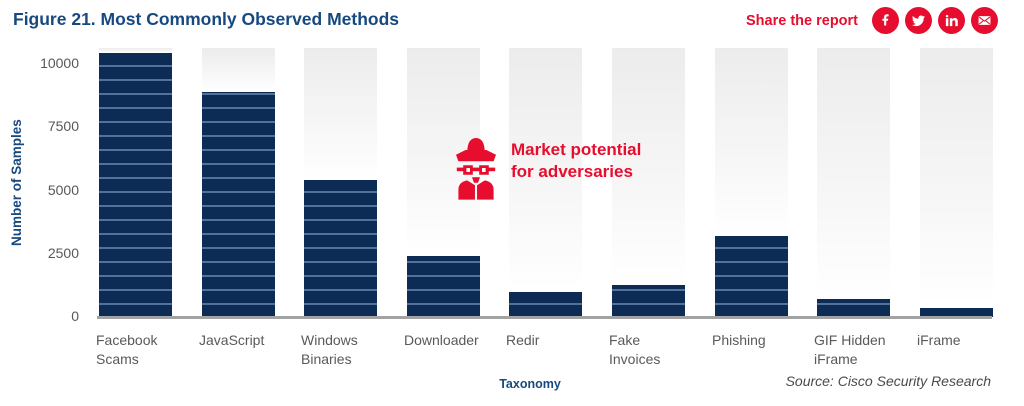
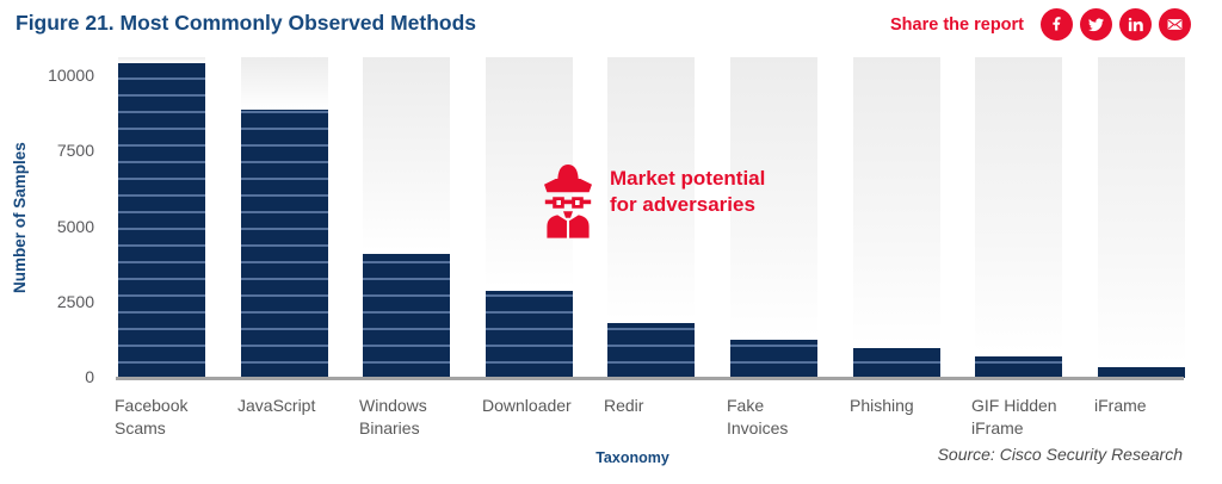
Windows Binaries: 5400 -> 4100
Downloader: 2400 -> 2900
Redir: 1000 -> 1800
Phishing: 3200 -> 1000
